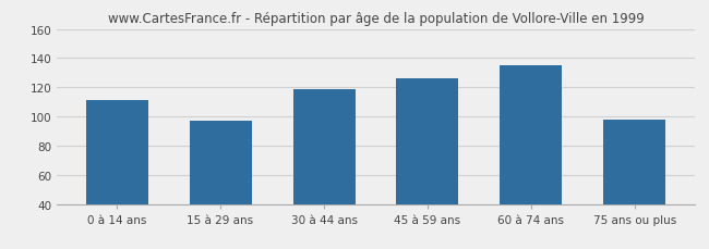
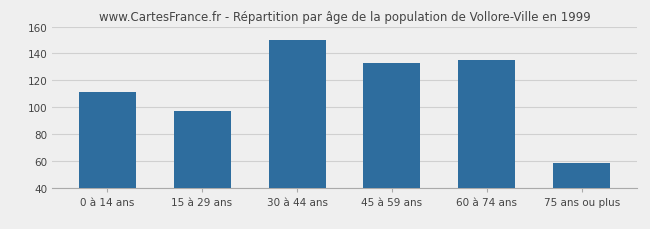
30 à 44 ans: 119 -> 150
45 à 59 ans: 126 -> 133
75 ans ou plus: 98 -> 58
